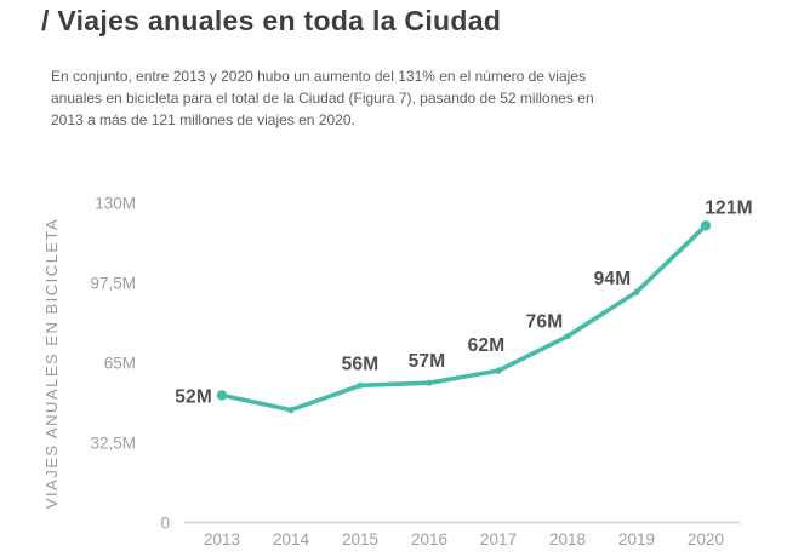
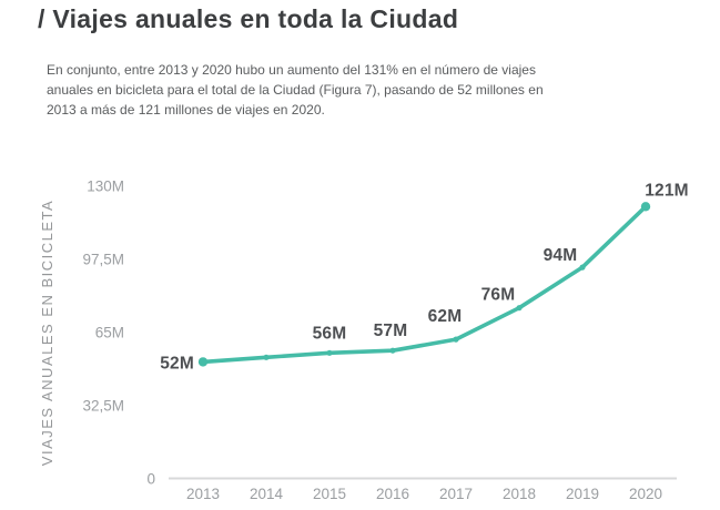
2014: 46M -> 54M
